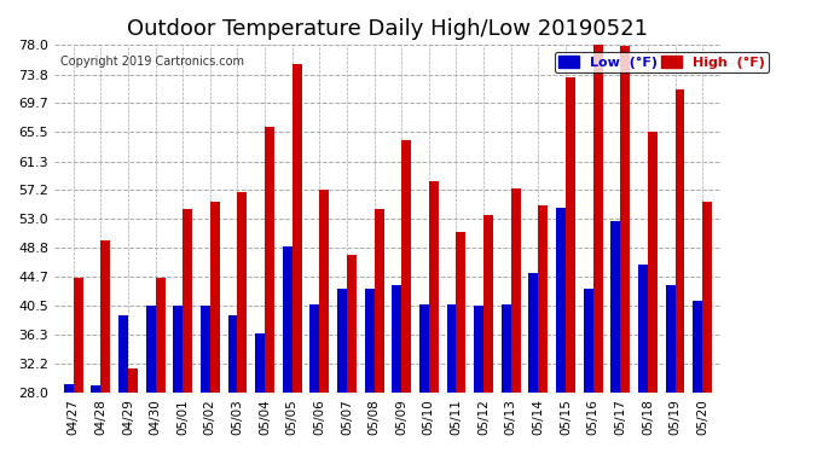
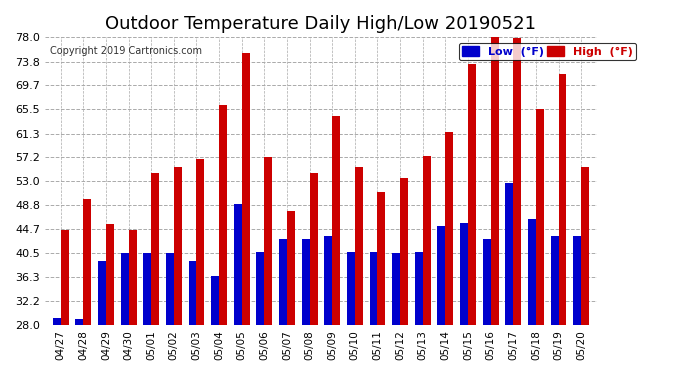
High (°F)/04/29: 31.6 -> 45.5
High (°F)/05/10: 58.4 -> 55.4
High (°F)/05/14: 55.0 -> 61.5
Low (°F)/05/15: 54.6 -> 45.7
Low (°F)/05/20: 41.2 -> 43.5
